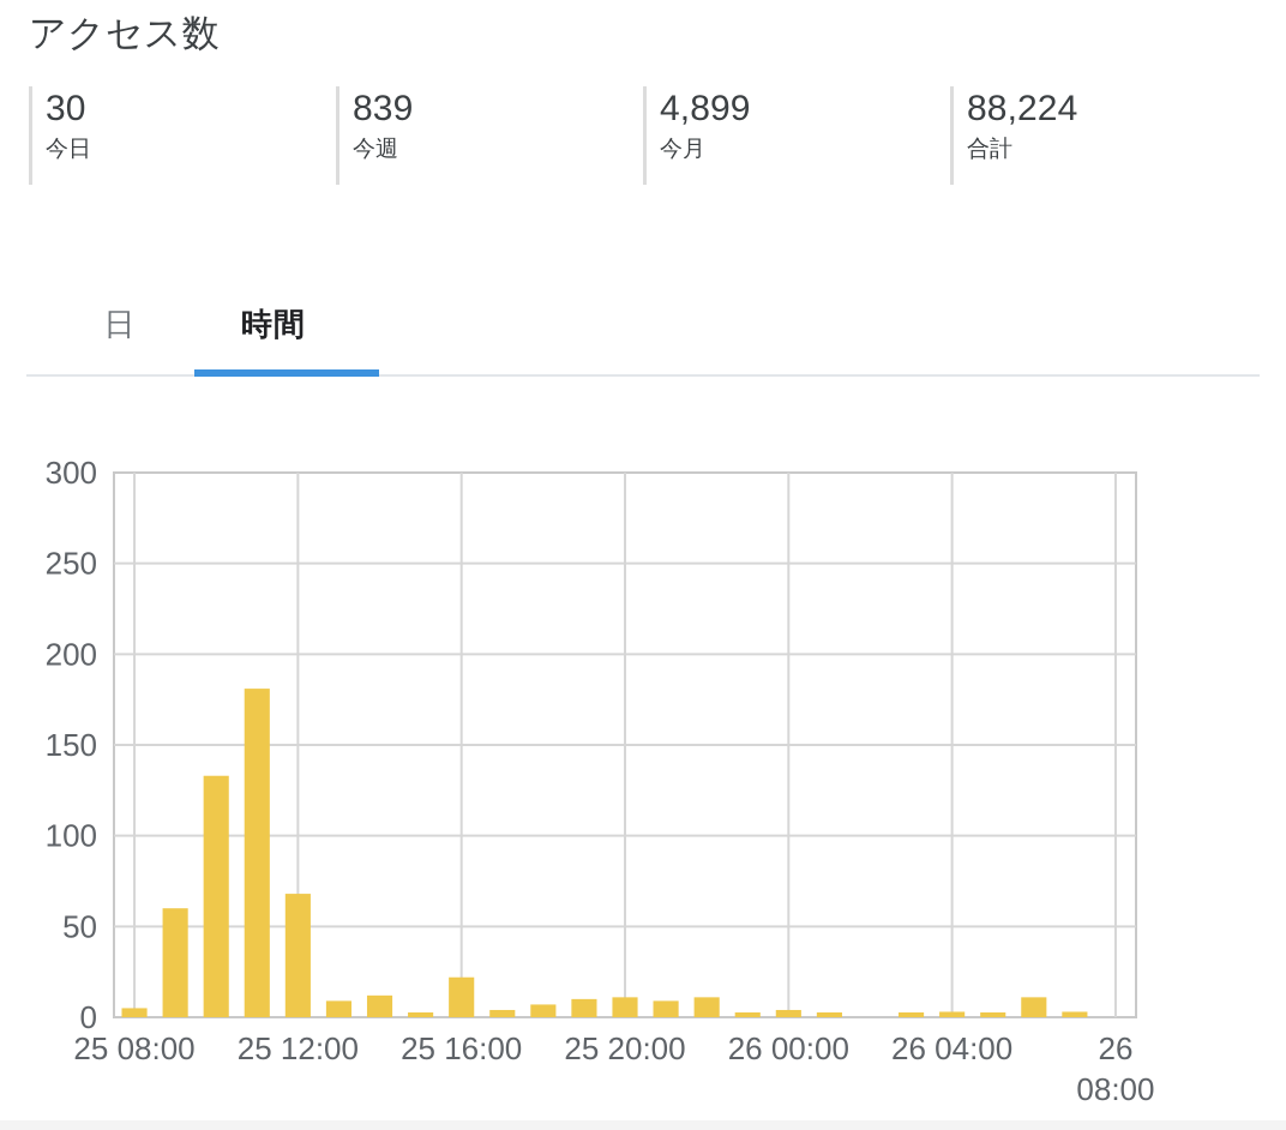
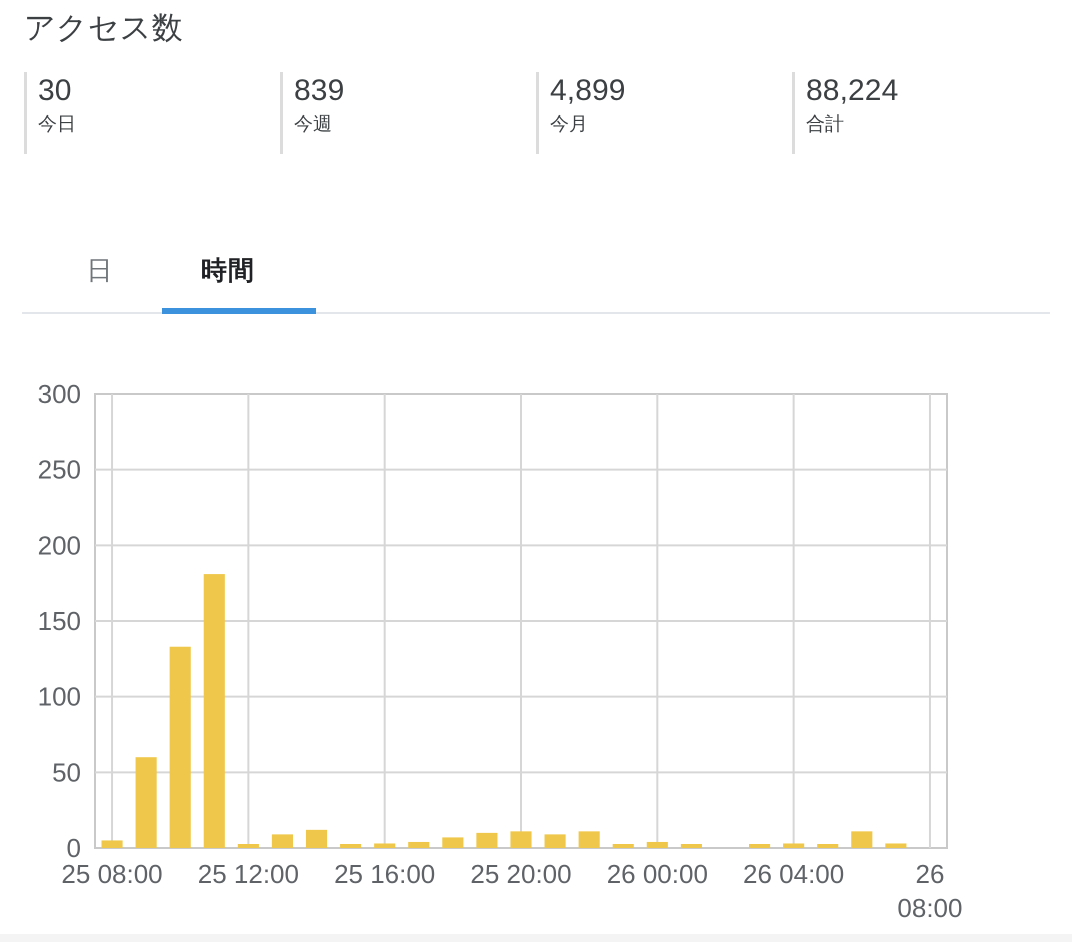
25 12:00: 68 -> 2
25 16:00: 22 -> 3
